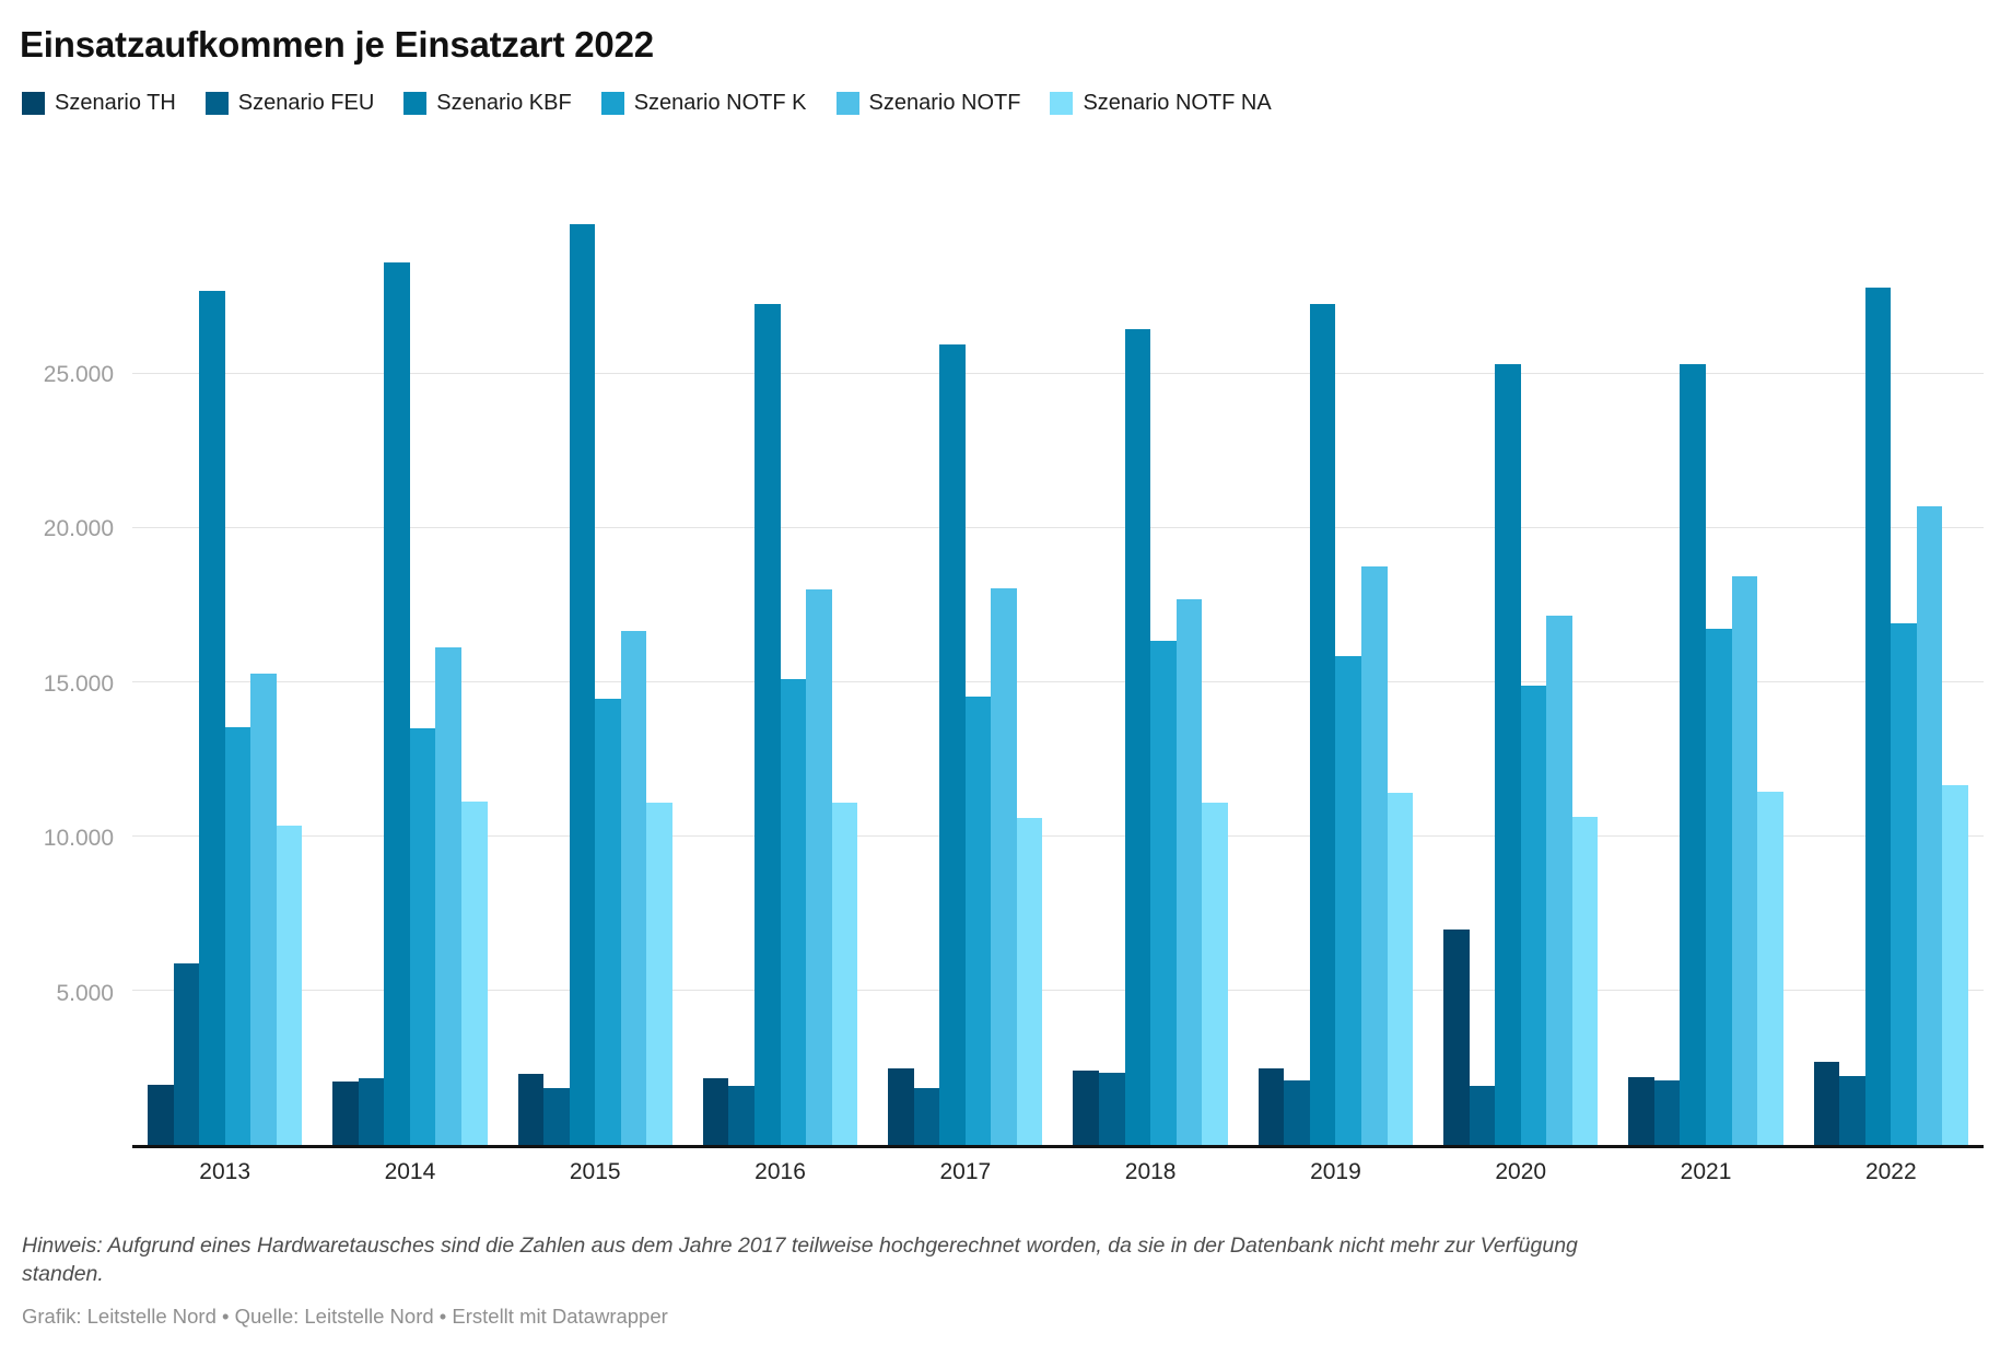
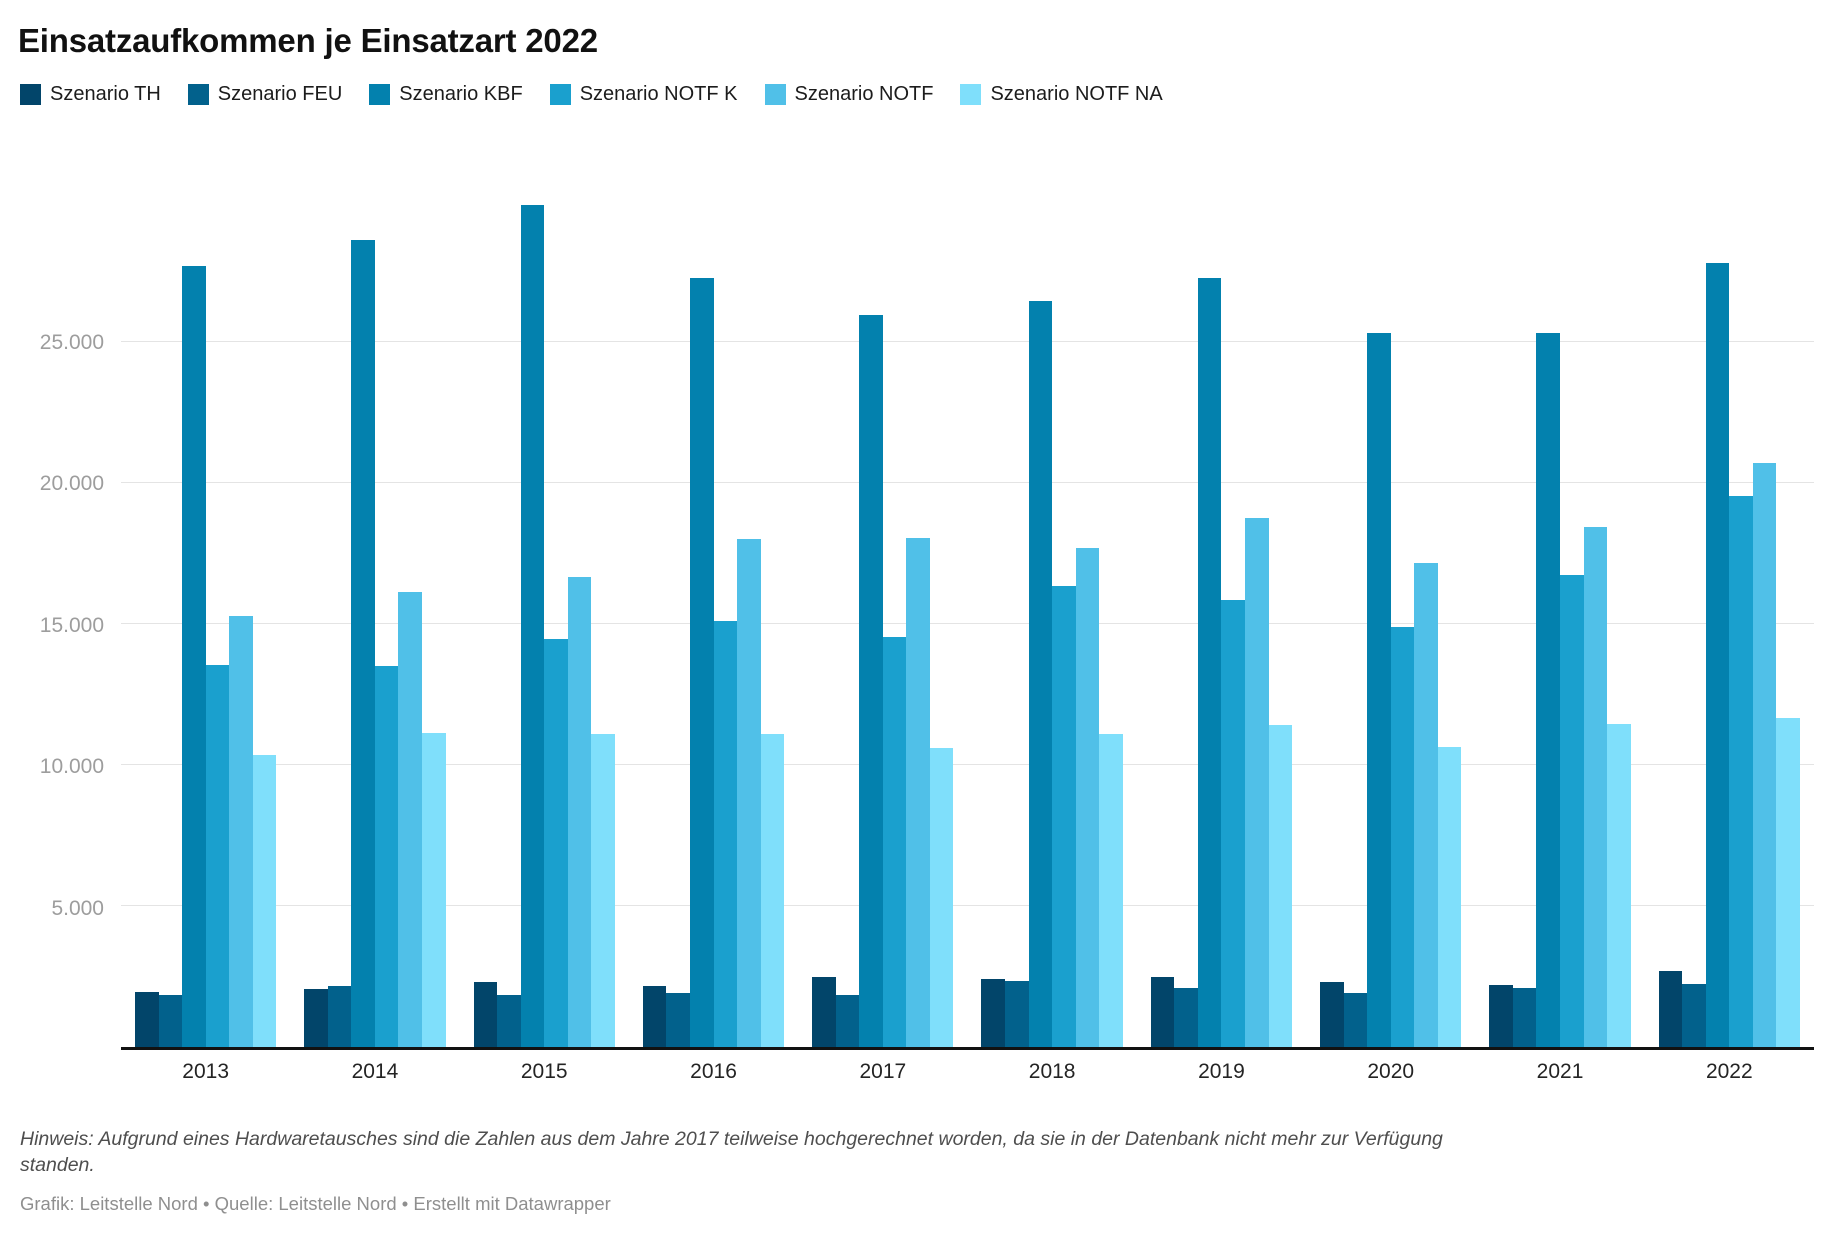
Szenario FEU/2013: 5900 -> 1800
Szenario TH/2020: 7000 -> 2300
Szenario NOTF K/2022: 16900 -> 19600
